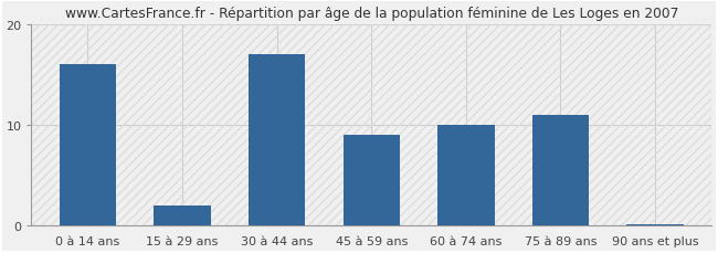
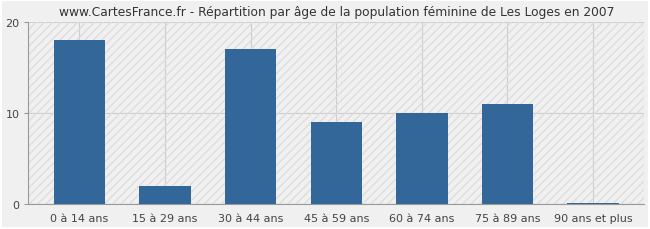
0 à 14 ans: 16.0 -> 18.0
